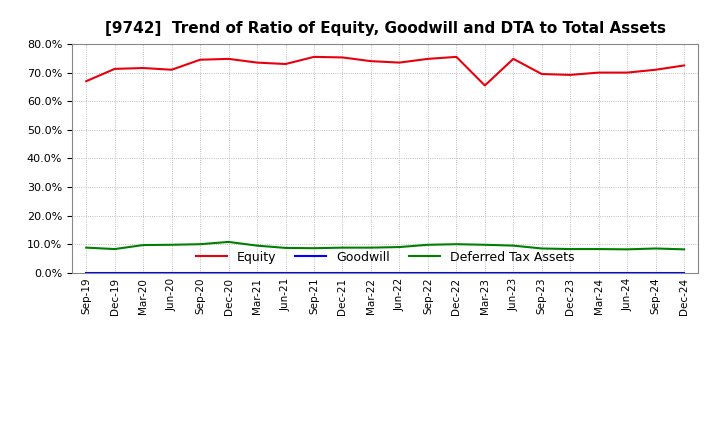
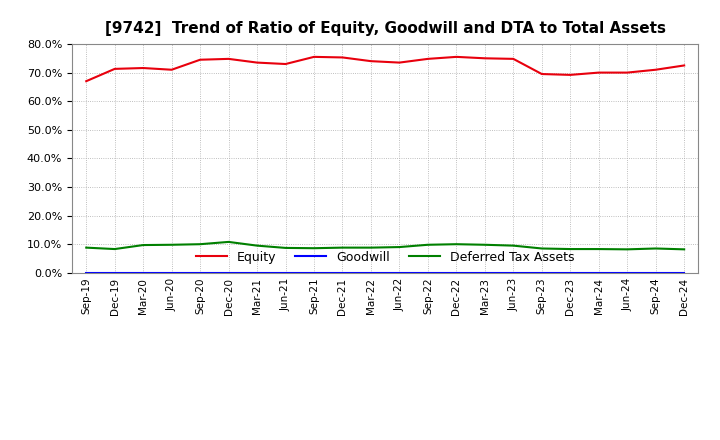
Equity/Mar-23: 65.5% -> 75.0%
